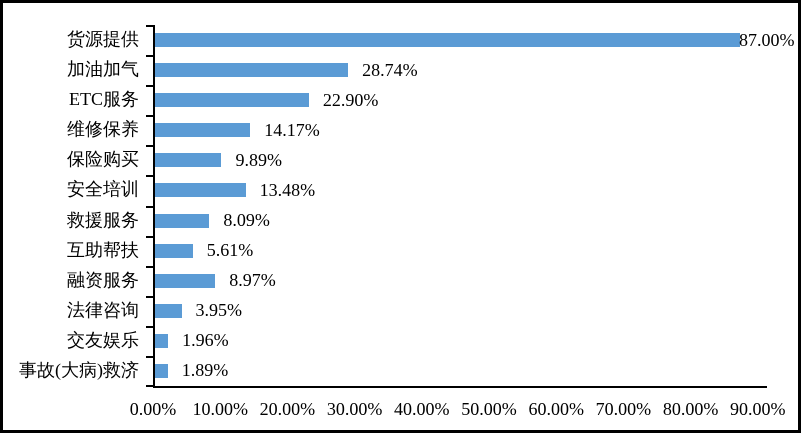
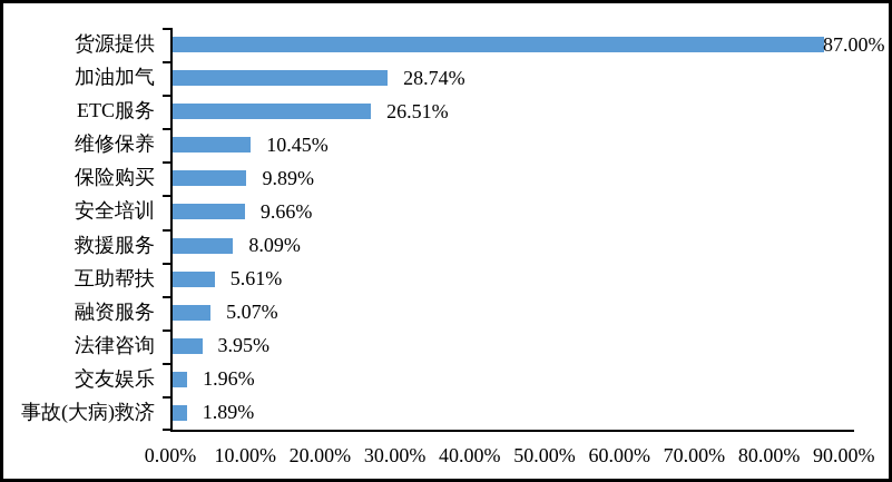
ETC服务: 22.90% -> 26.51%
维修保养: 14.17% -> 10.45%
安全培训: 13.48% -> 9.66%
融资服务: 8.97% -> 5.07%
